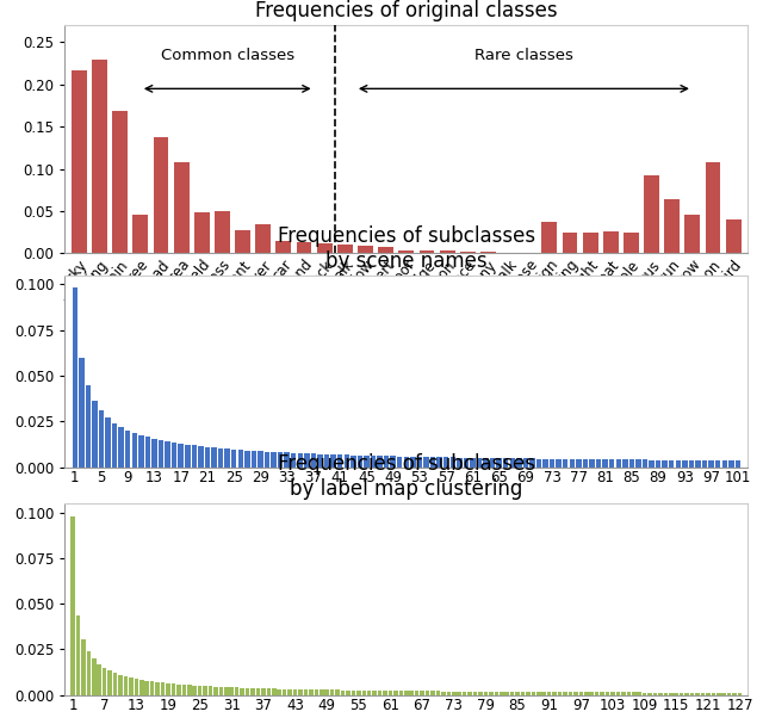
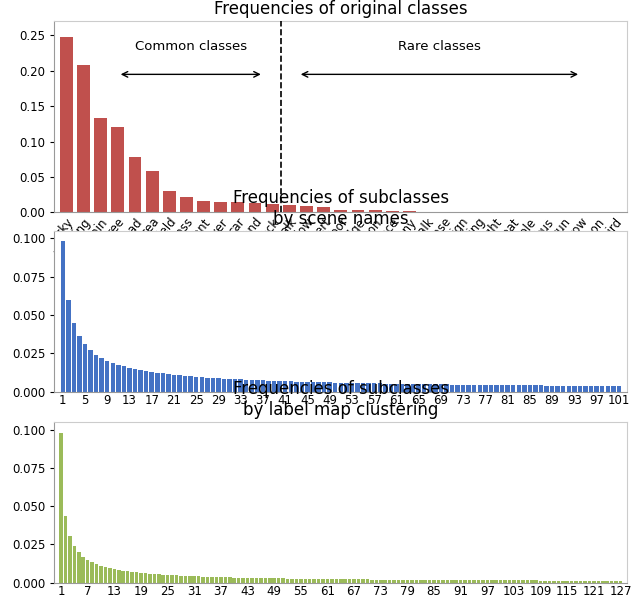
Frequencies of original classes/sky: 0.216 -> 0.248
Frequencies of original classes/building: 0.230 -> 0.208
Frequencies of original classes/mountain: 0.168 -> 0.133
Frequencies of original classes/tree: 0.046 -> 0.120
Frequencies of original classes/road: 0.138 -> 0.078
Frequencies of original classes/sea: 0.108 -> 0.059
Frequencies of original classes/field: 0.048 -> 0.030
Frequencies of original classes/grass: 0.050 -> 0.022
Frequencies of original classes/plant: 0.028 -> 0.016
Frequencies of original classes/river: 0.034 -> 0.015
Frequencies of original classes/sign: 0.038 -> 0.001
Frequencies of original classes/awning: 0.024 -> 0.001
Frequencies of original classes/streetlight: 0.024 -> 0.001
Frequencies of original classes/boat: 0.026 -> 0.001
Frequencies of original classes/pole: 0.024 -> 0.001
Frequencies of original classes/bus: 0.092 -> 0.001
Frequencies of original classes/sun: 0.064 -> 0.000
Frequencies of original classes/cow: 0.046 -> 0.000
Frequencies of original classes/moon: 0.108 -> 0.000
Frequencies of original classes/bird: 0.040 -> 0.000
